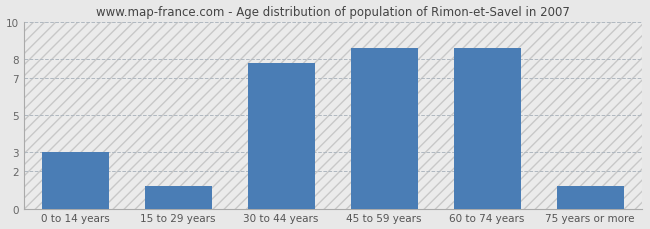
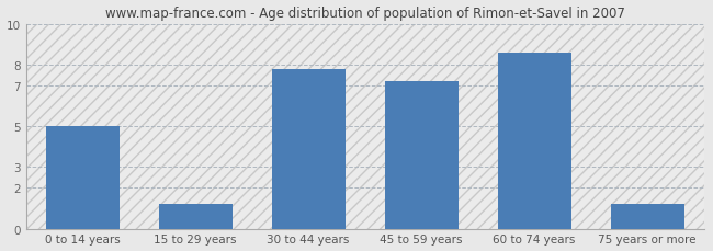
0 to 14 years: 3.0 -> 5.0
45 to 59 years: 8.6 -> 7.2
